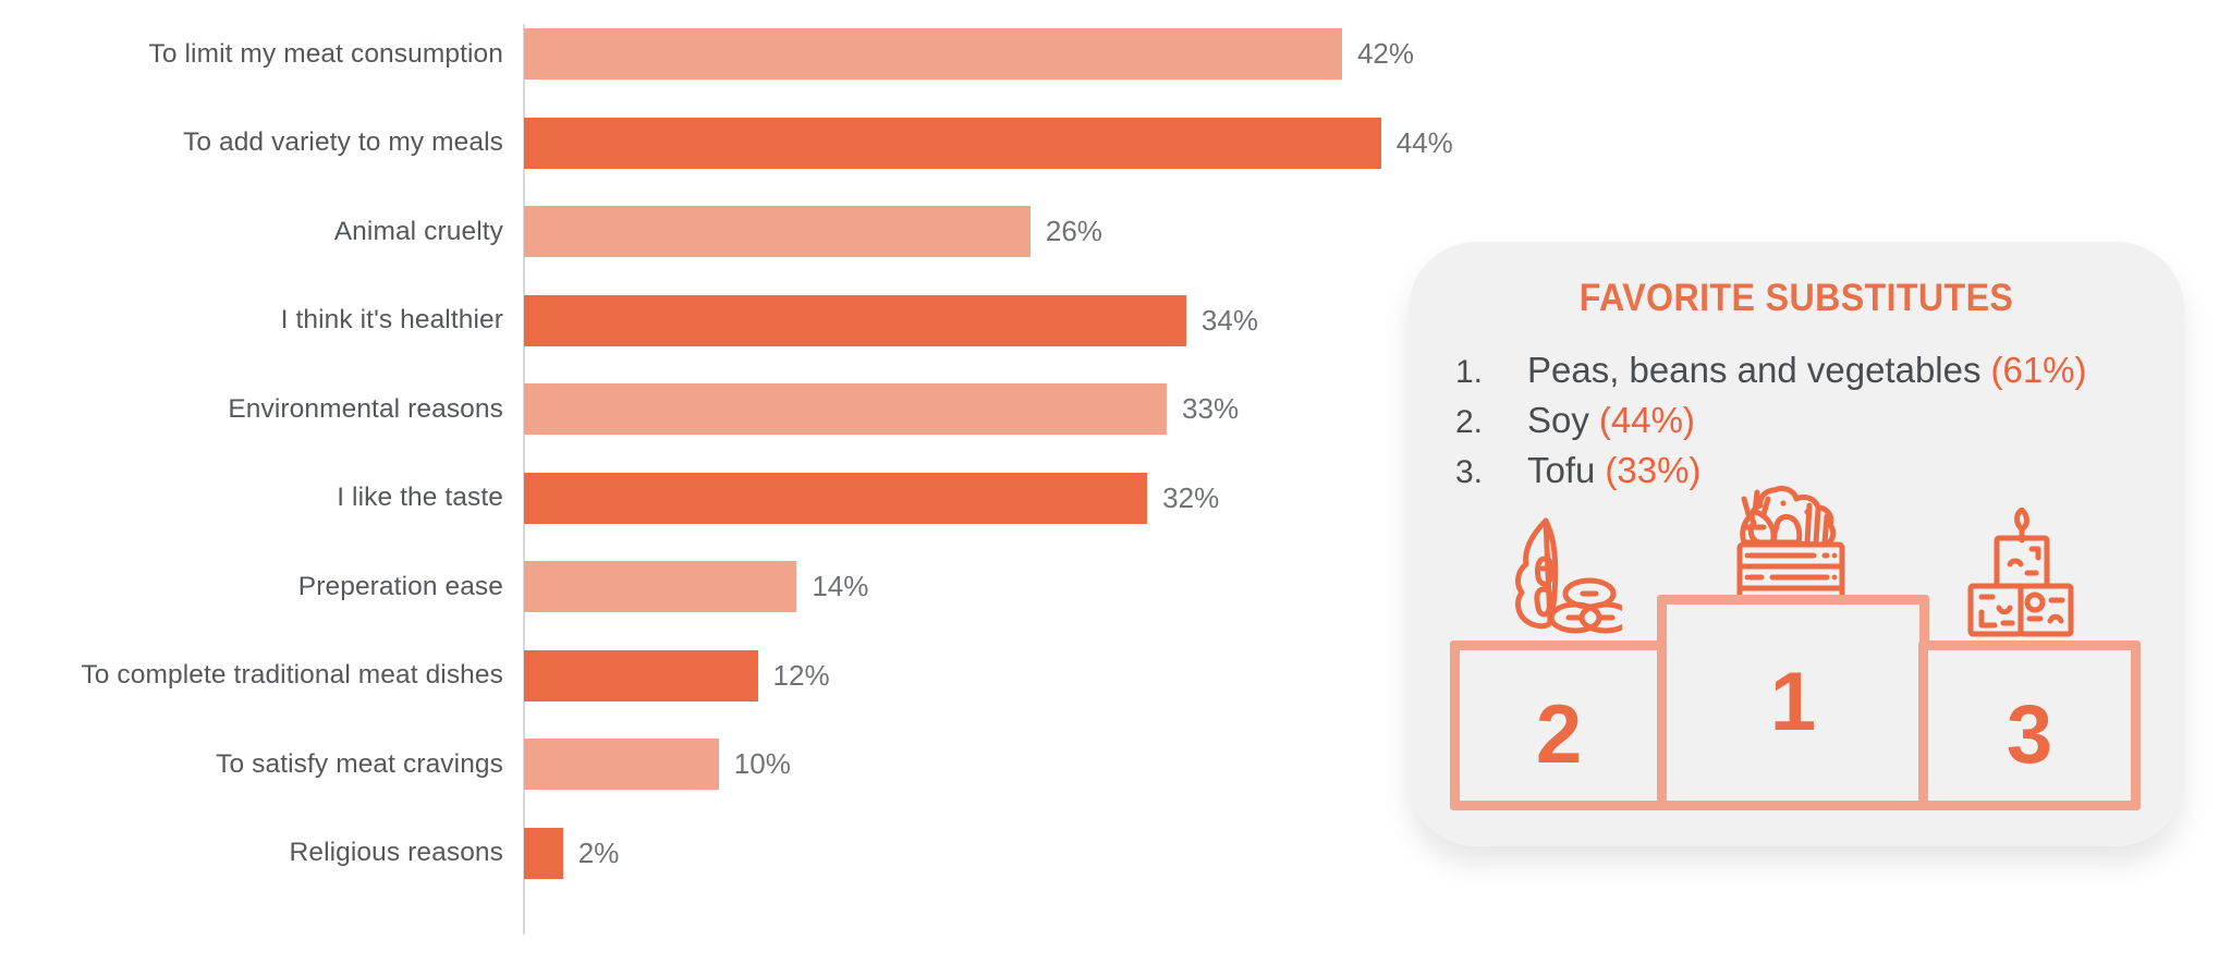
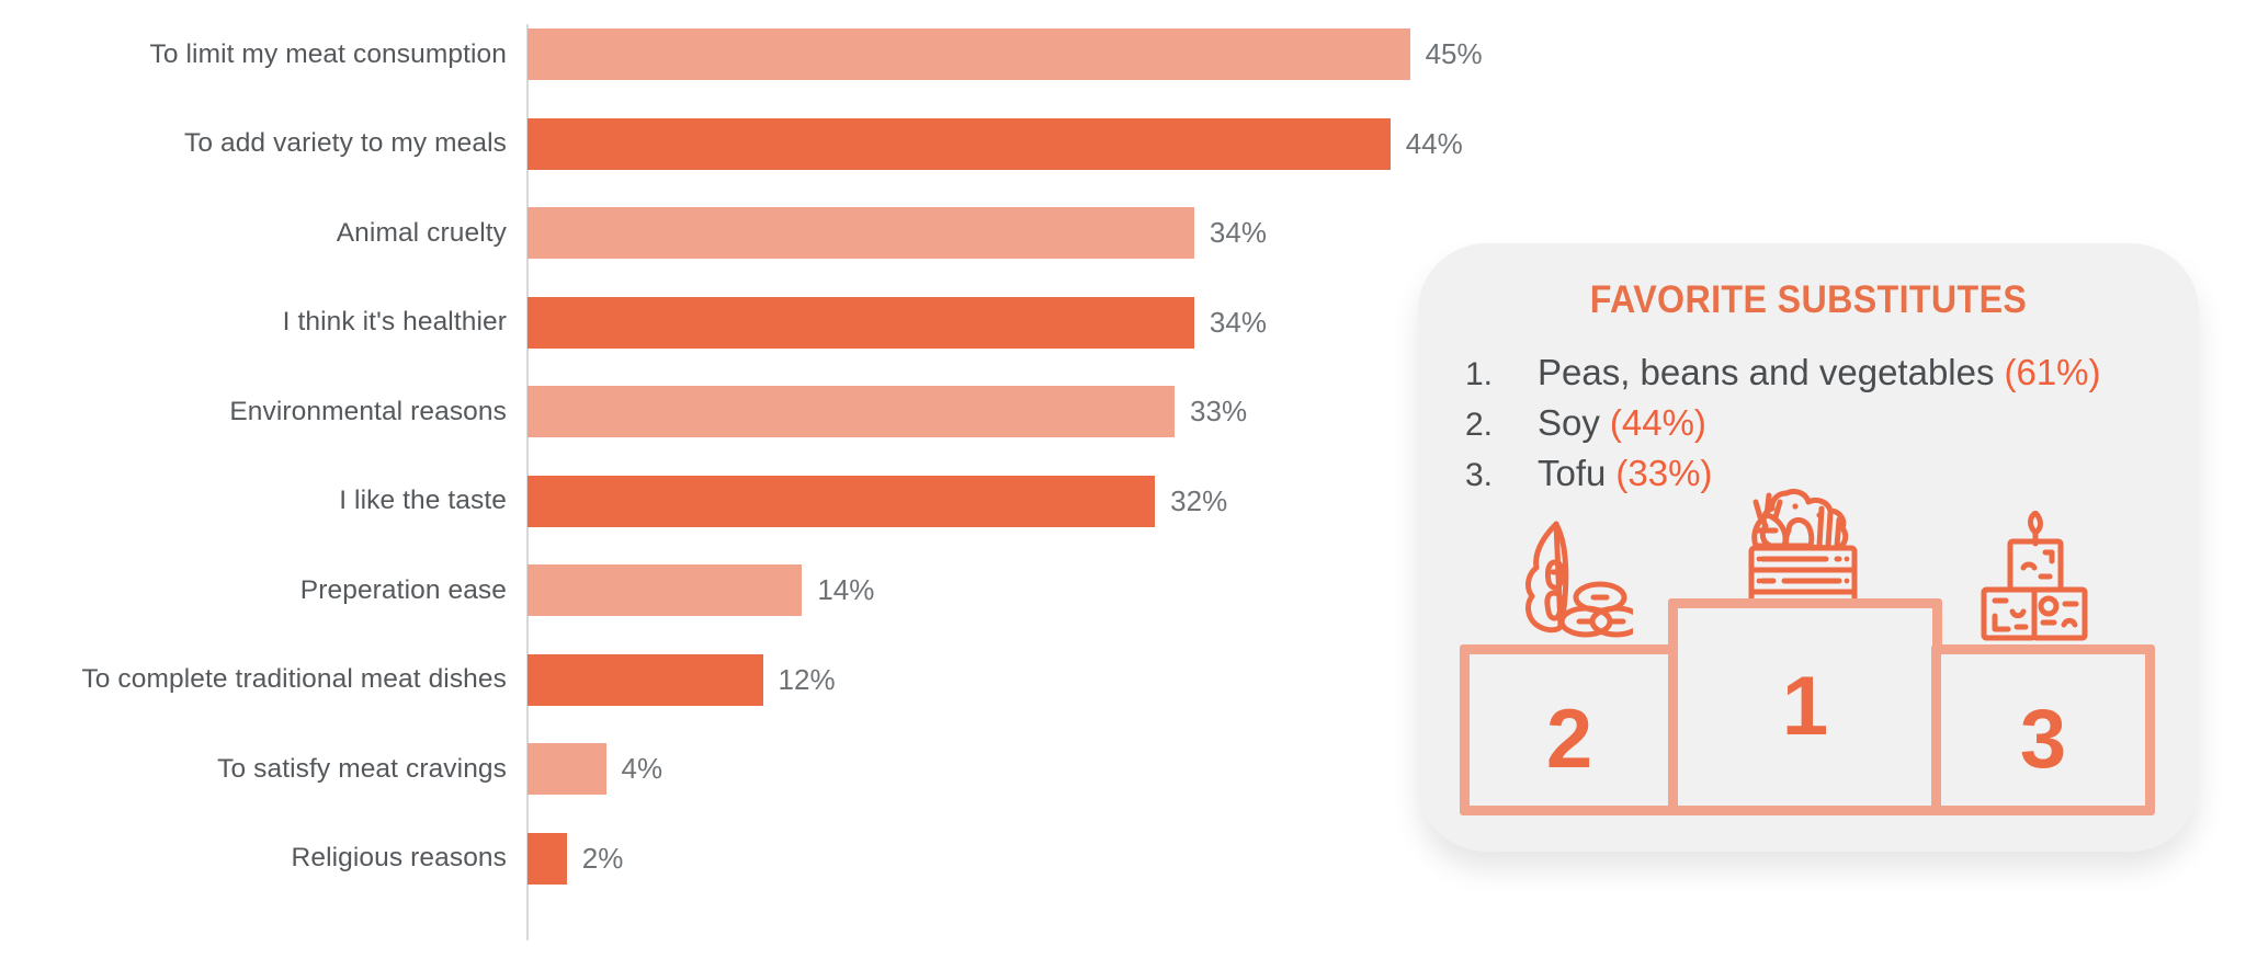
To limit my meat consumption: 42% -> 45%
Animal cruelty: 26% -> 34%
To satisfy meat cravings: 10% -> 4%
